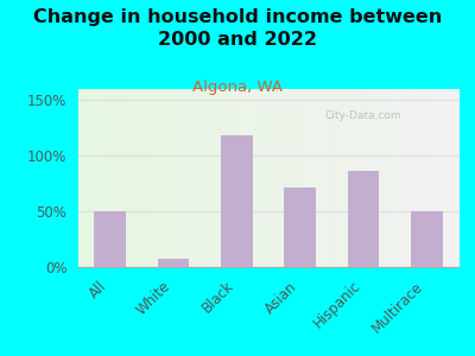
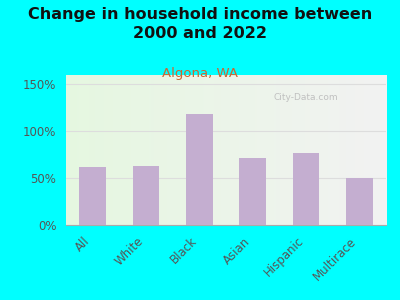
All: 50% -> 62%
White: 8% -> 63%
Hispanic: 86% -> 77%
